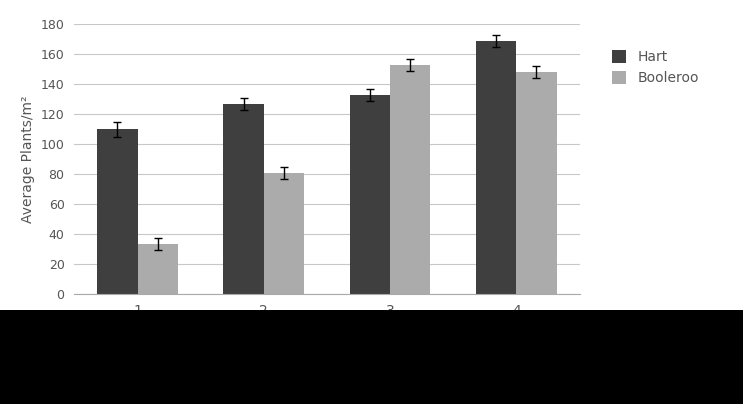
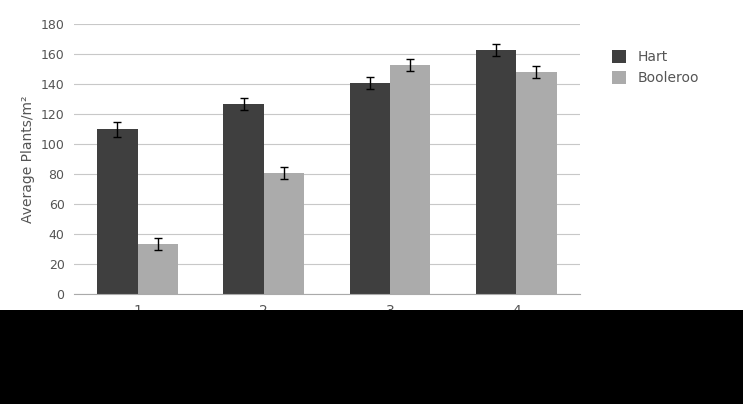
Hart/3: 133 -> 141
Hart/4: 169 -> 163
